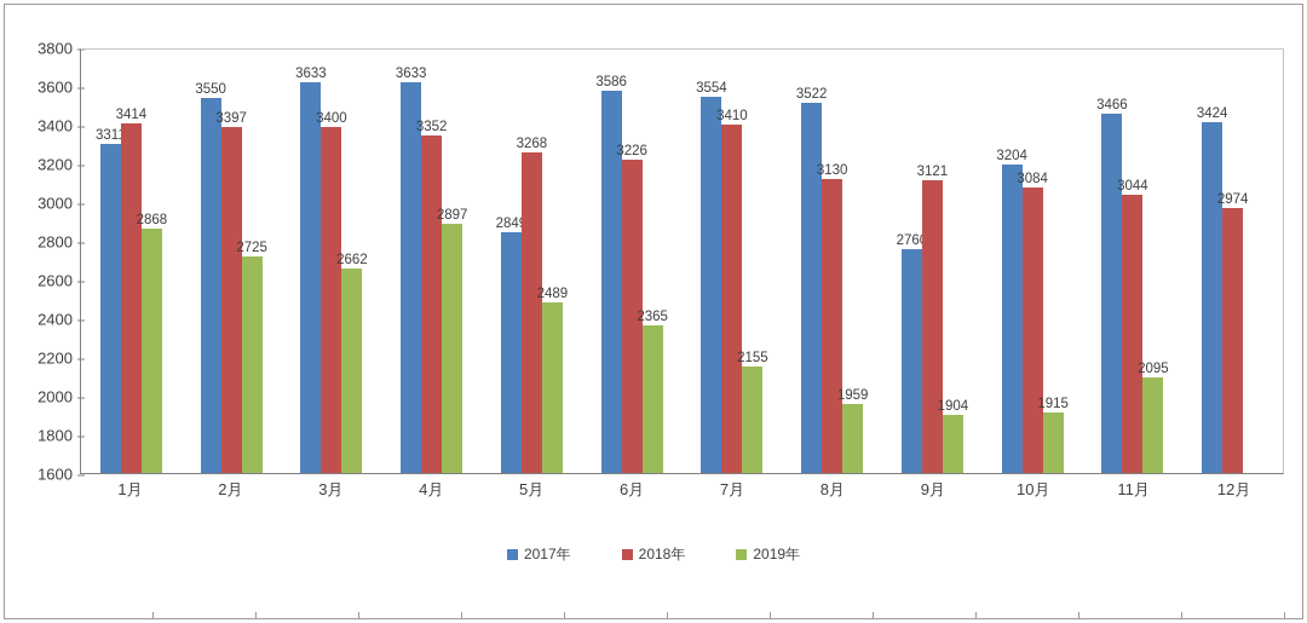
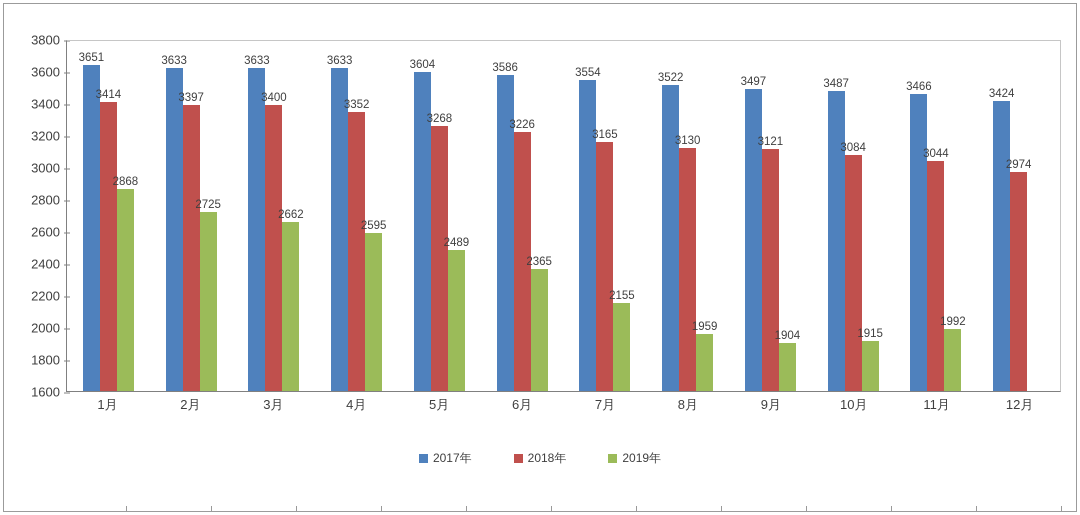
2017年/1月: 3311 -> 3651
2017年/2月: 3550 -> 3633
2019年/4月: 2897 -> 2595
2017年/5月: 2849 -> 3604
2018年/7月: 3410 -> 3165
2017年/9月: 2760 -> 3497
2017年/10月: 3204 -> 3487
2019年/11月: 2095 -> 1992
